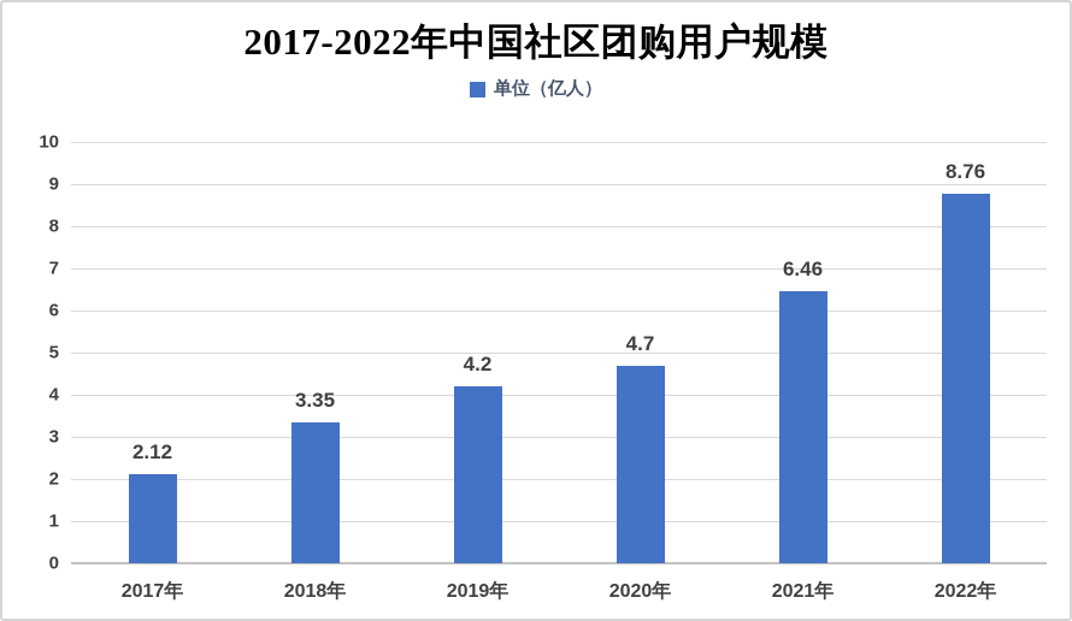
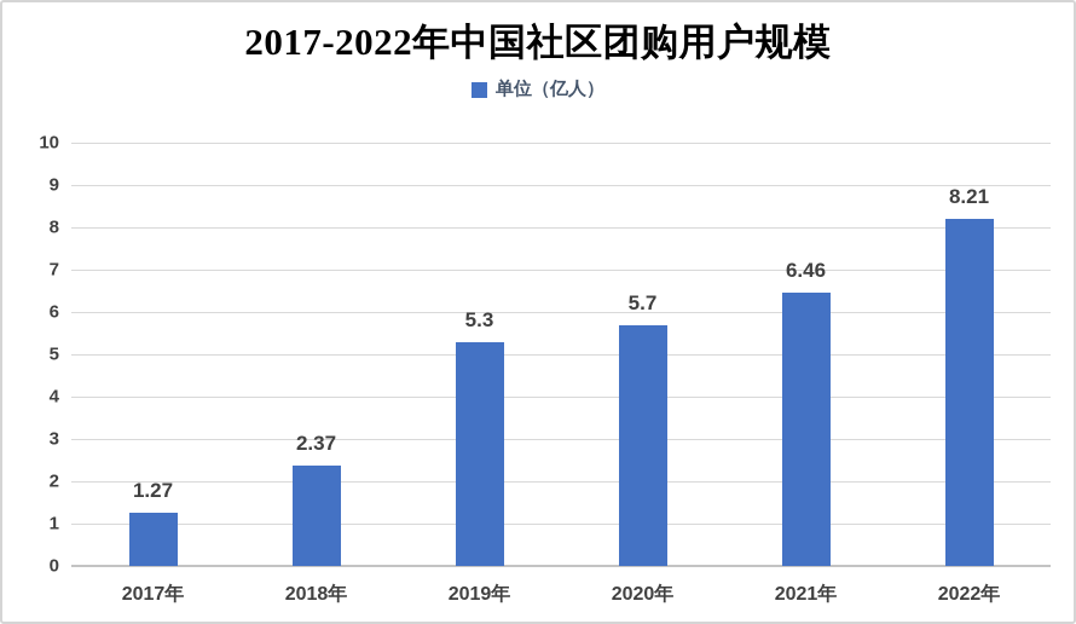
2017年: 2.12 -> 1.27
2018年: 3.35 -> 2.37
2019年: 4.2 -> 5.3
2020年: 4.7 -> 5.7
2022年: 8.76 -> 8.21
